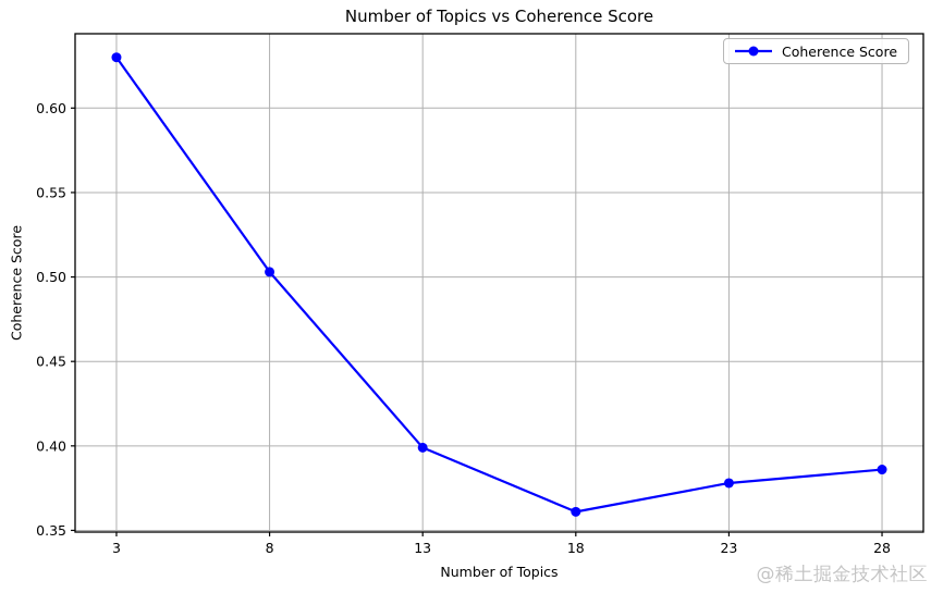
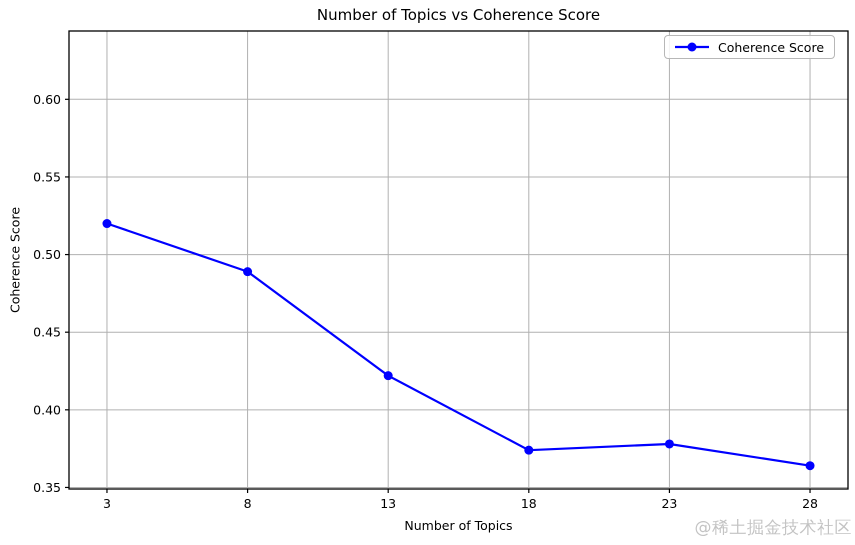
3: 0.630 -> 0.520
8: 0.503 -> 0.489
13: 0.399 -> 0.422
18: 0.361 -> 0.374
28: 0.386 -> 0.364
